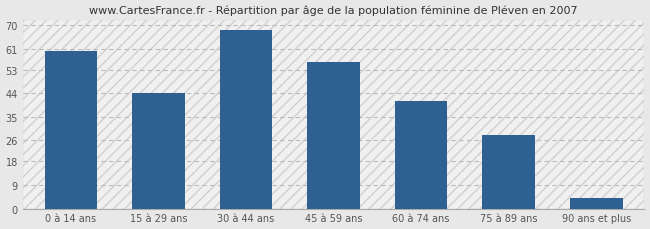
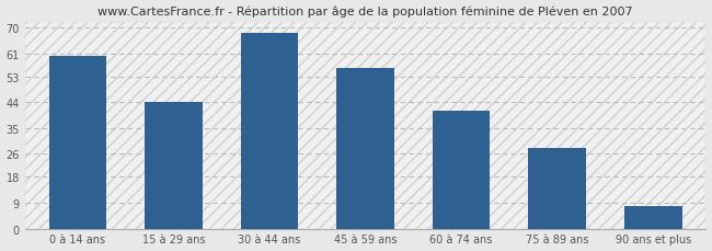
90 ans et plus: 4 -> 8
